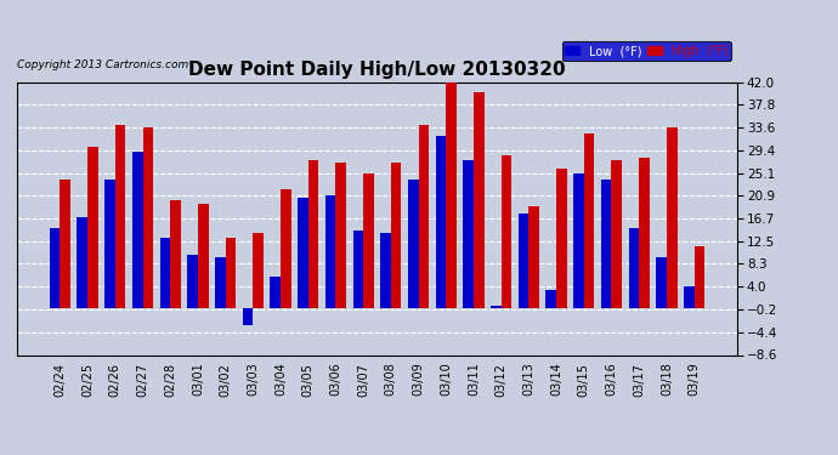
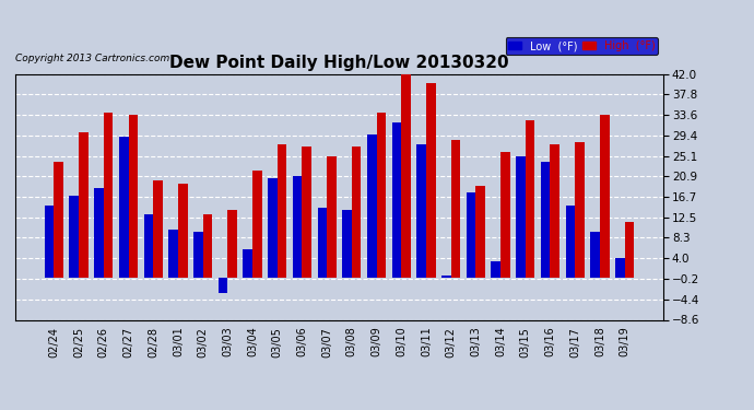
Low (°F)/02/26: 24.0 -> 18.5
Low (°F)/03/09: 24.0 -> 29.5
